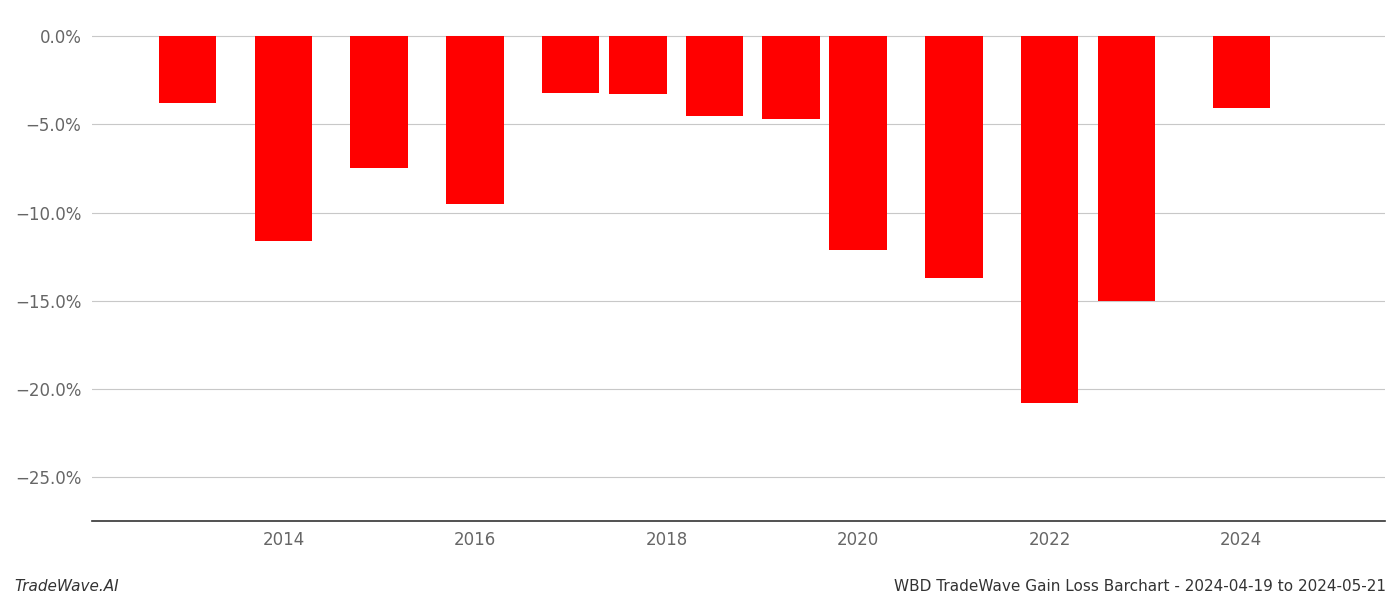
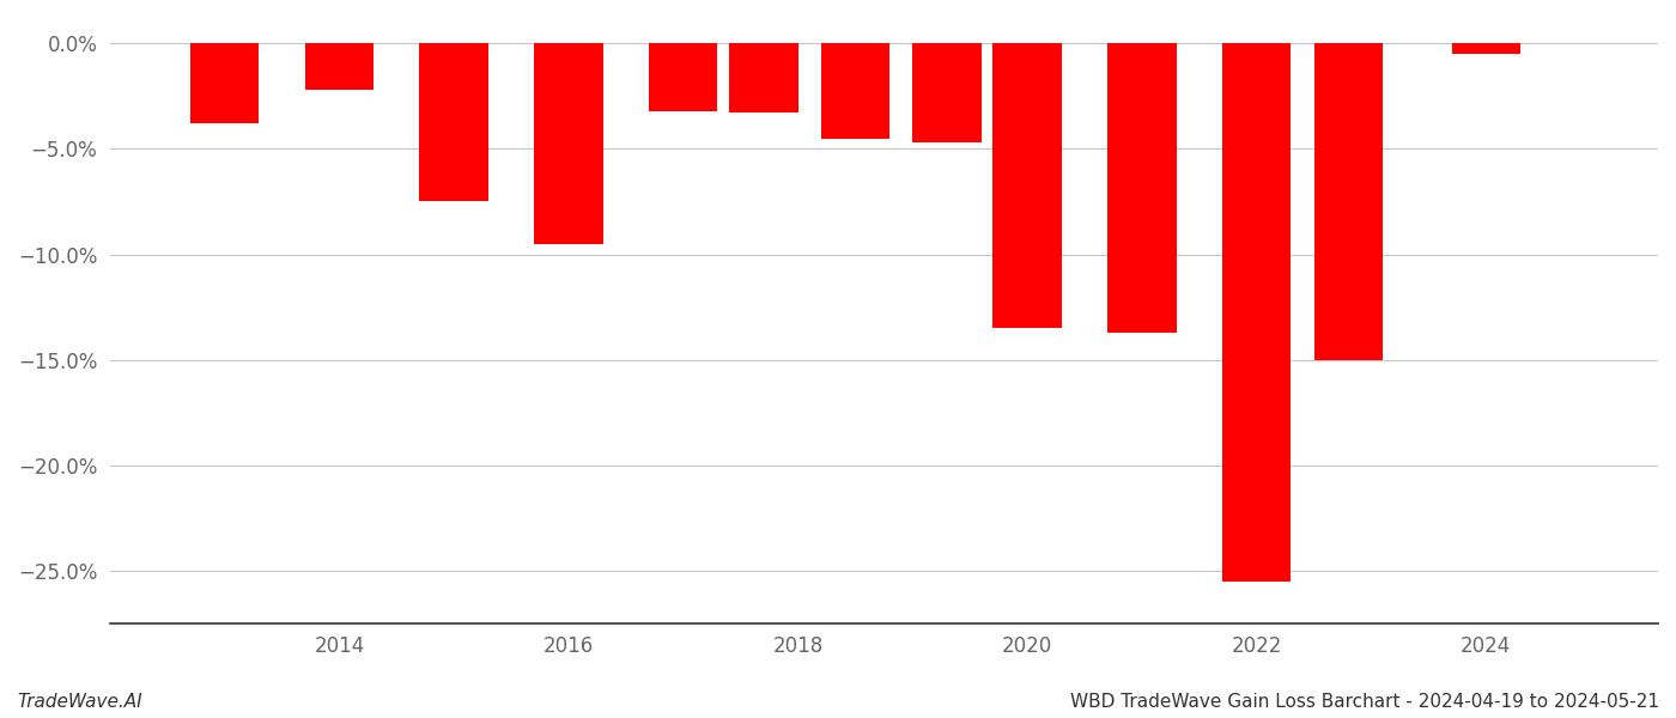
2014: -11.6% -> -2.2%
2020: -12.1% -> -13.5%
2022: -20.8% -> -25.5%
2024: -4.1% -> -0.5%
